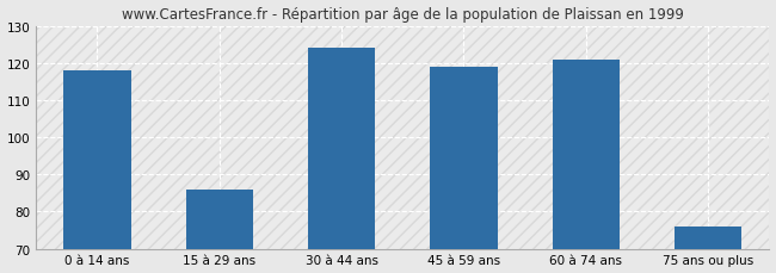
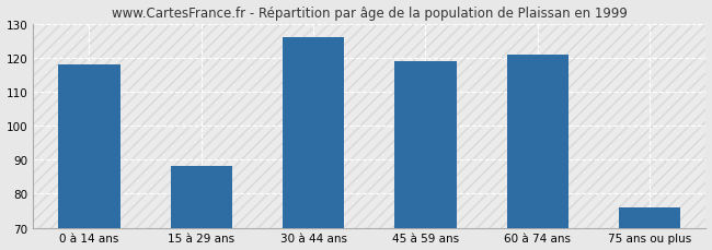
15 à 29 ans: 86 -> 88
30 à 44 ans: 124 -> 126
